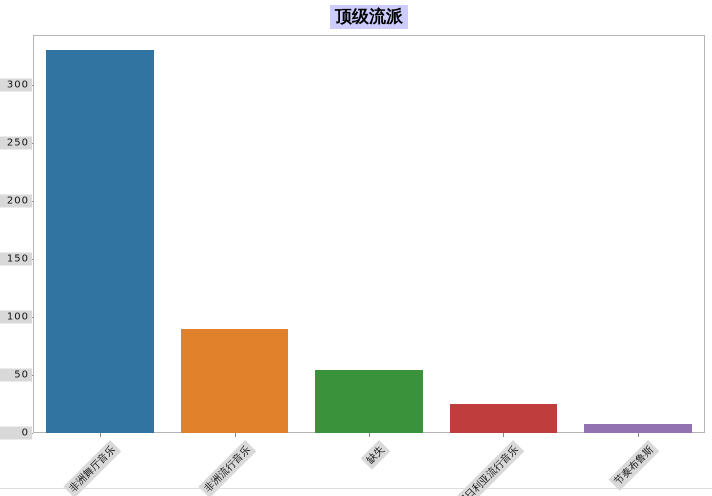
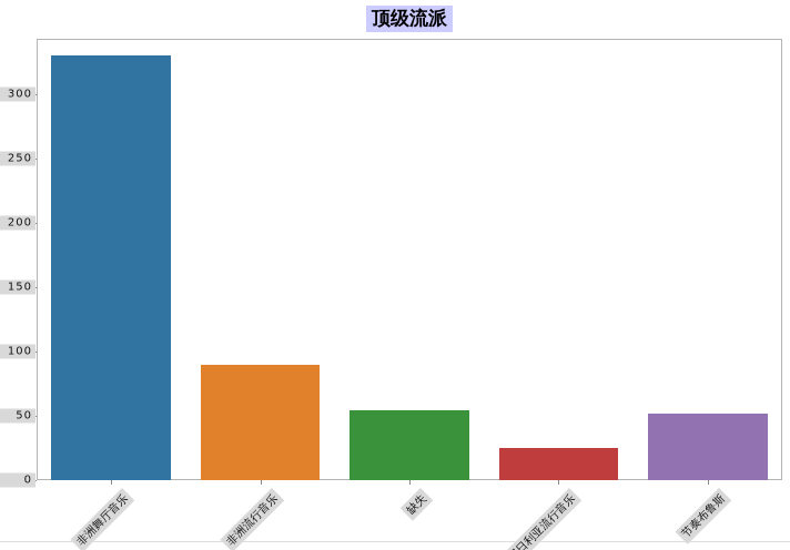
节奏布鲁斯: 8 -> 52
